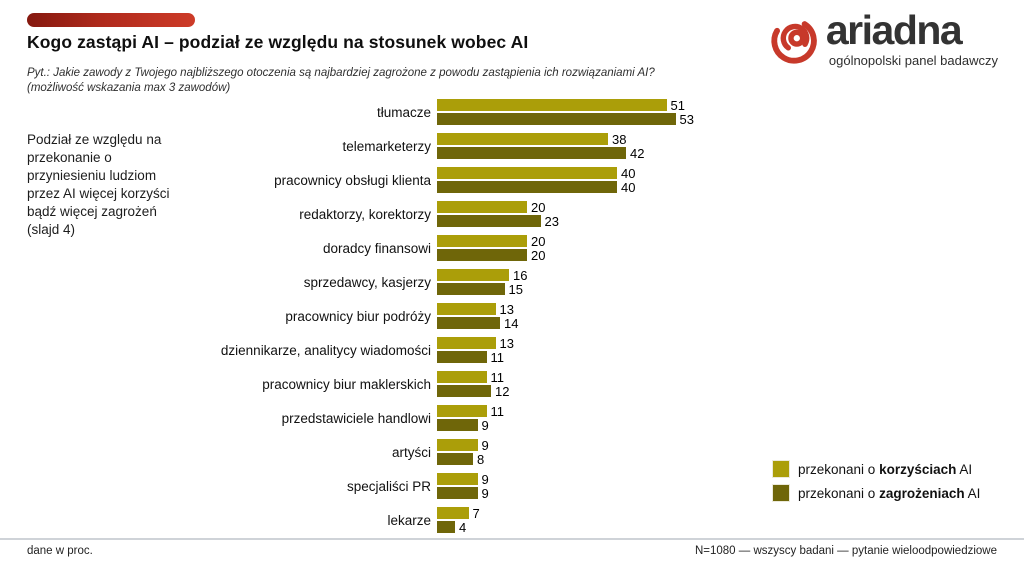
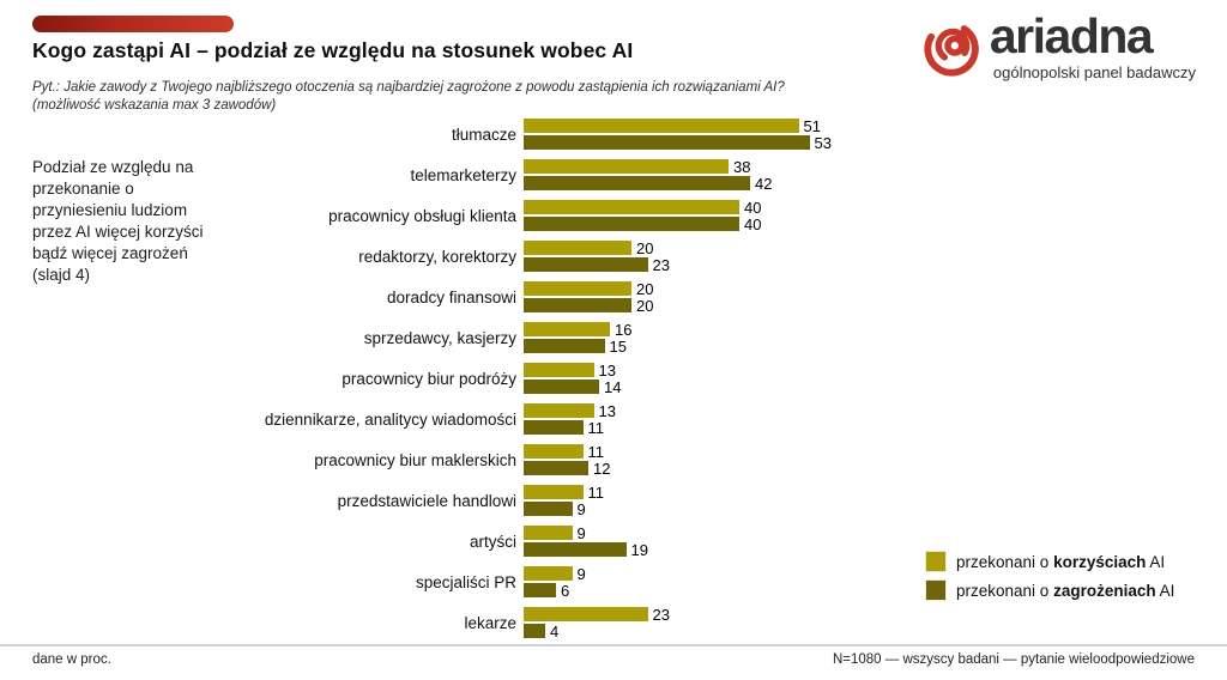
przekonani o zagrożeniach AI/artyści: 8 -> 19
przekonani o zagrożeniach AI/specjaliści PR: 9 -> 6
przekonani o korzyściach AI/lekarze: 7 -> 23
